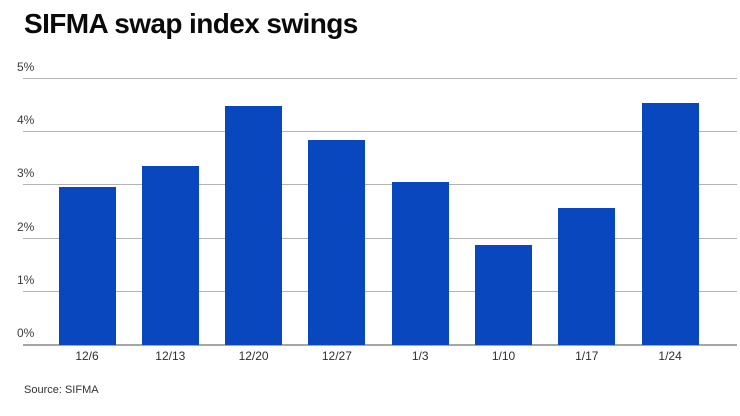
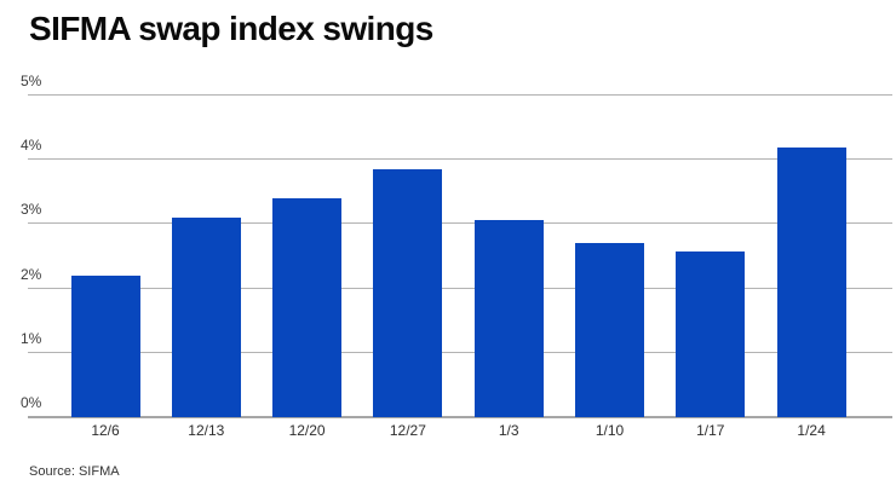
12/6: 3.0% -> 2.2%
12/13: 3.4% -> 3.1%
12/20: 4.5% -> 3.4%
1/10: 1.9% -> 2.7%
1/24: 4.5% -> 4.2%
